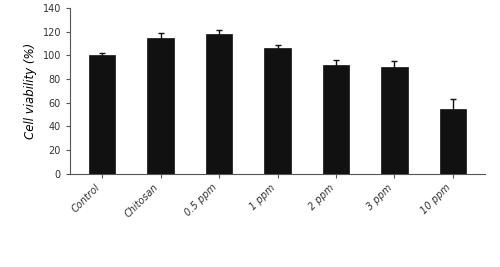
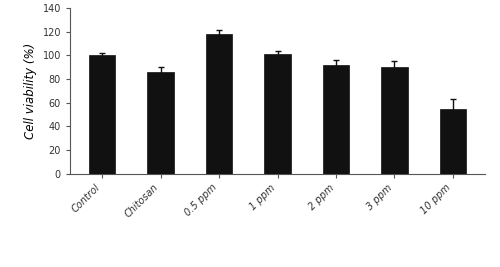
Chitosan: 115 -> 86
1 ppm: 106 -> 101
